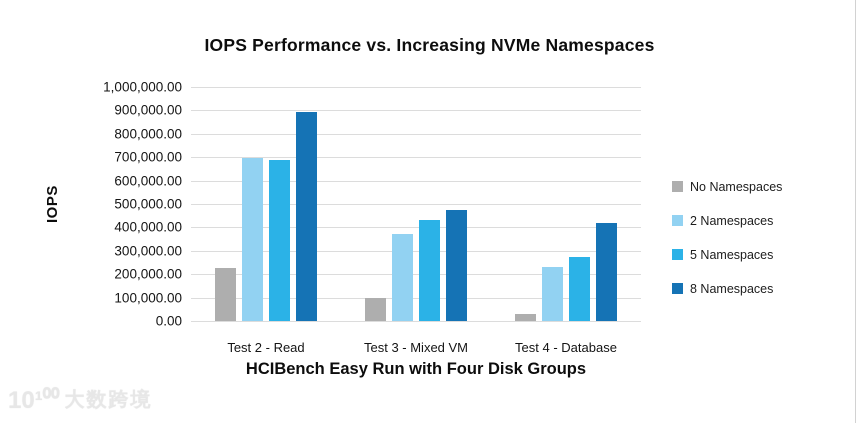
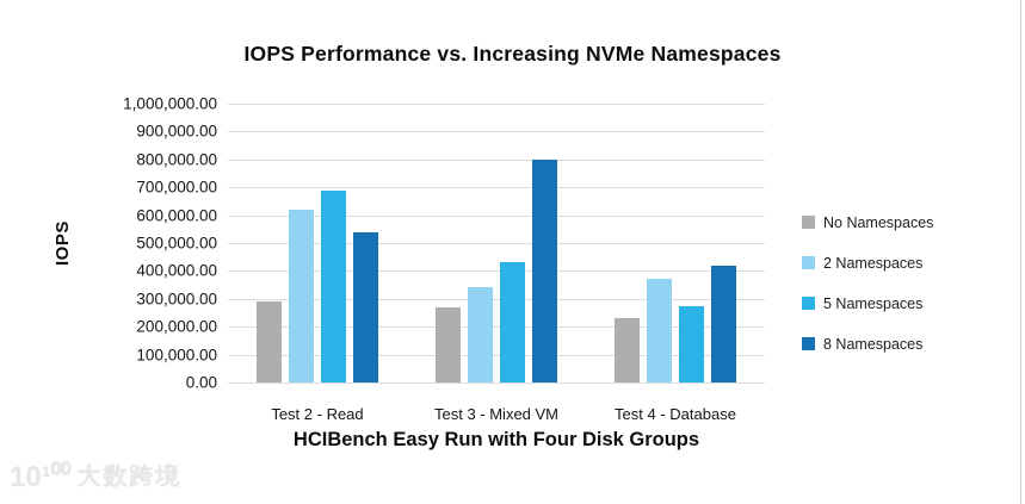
No Namespaces/Test 2 - Read: 220000 -> 290000
2 Namespaces/Test 2 - Read: 700000 -> 620000
8 Namespaces/Test 2 - Read: 900000 -> 540000
No Namespaces/Test 3 - Mixed VM: 100000 -> 270000
2 Namespaces/Test 3 - Mixed VM: 370000 -> 340000
8 Namespaces/Test 3 - Mixed VM: 480000 -> 800000
No Namespaces/Test 4 - Database: 30000 -> 230000
2 Namespaces/Test 4 - Database: 230000 -> 370000
